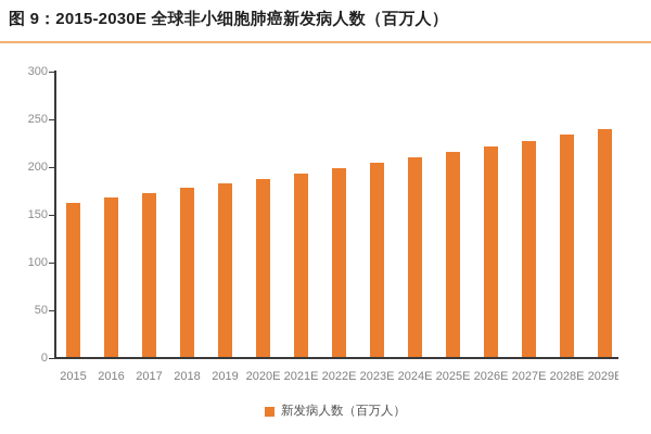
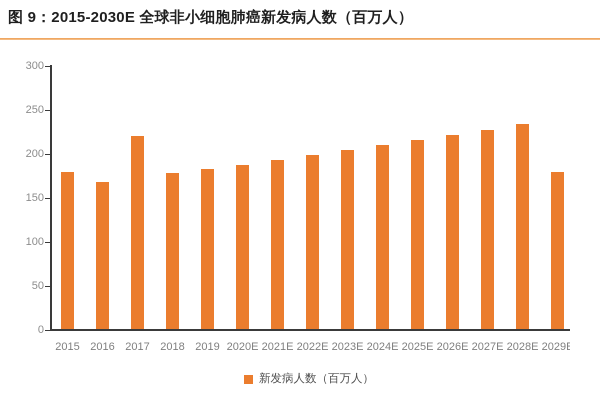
2015: 160 -> 180
2017: 170 -> 220
2029E: 240 -> 180
